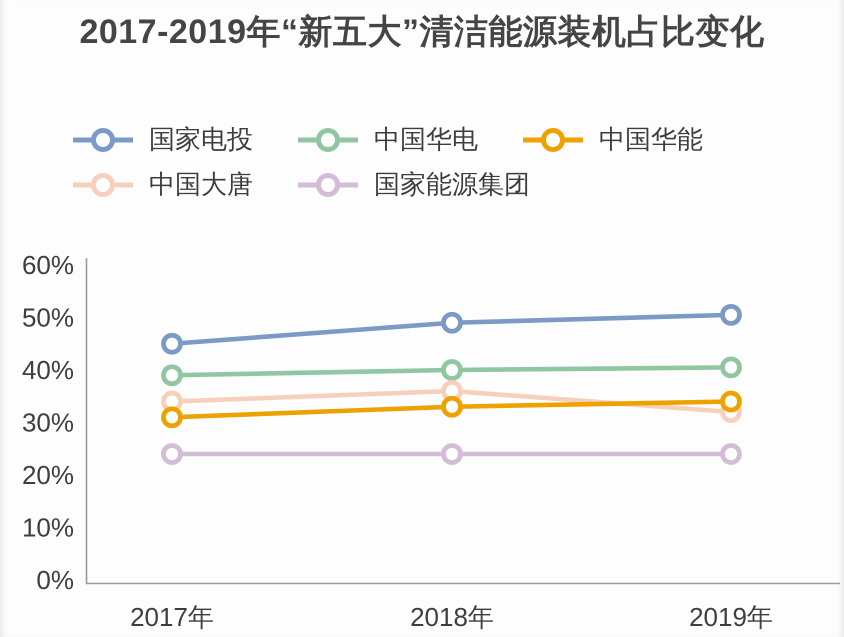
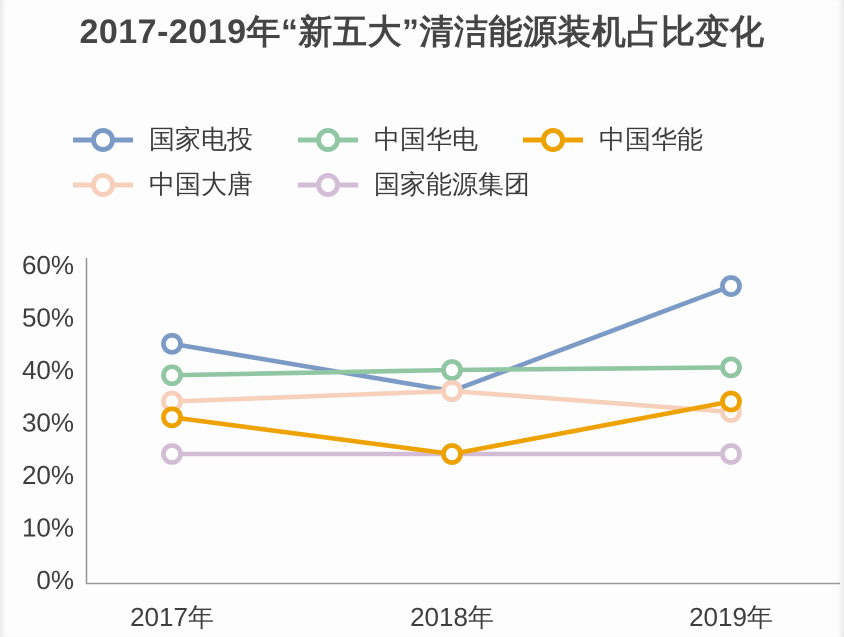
国家电投/2018年: 49% -> 36%
中国华能/2018年: 33% -> 24%
国家电投/2019年: 50% -> 56%
